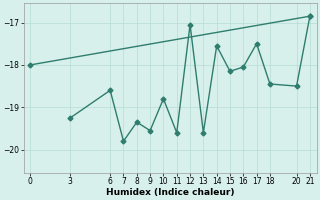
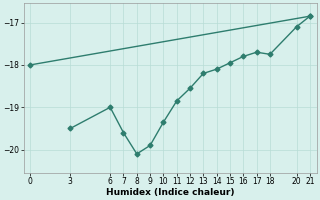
3: -19.25 -> -19.50
6: -18.60 -> -19.00
7: -19.80 -> -19.60
8: -19.35 -> -20.10
9: -19.55 -> -19.90
10: -18.80 -> -19.35
11: -19.60 -> -18.85
12: -17.05 -> -18.55
13: -19.60 -> -18.20
14: -17.55 -> -18.10
15: -18.15 -> -17.95
16: -18.05 -> -17.80
17: -17.50 -> -17.70
18: -18.45 -> -17.75
20: -18.50 -> -17.10
